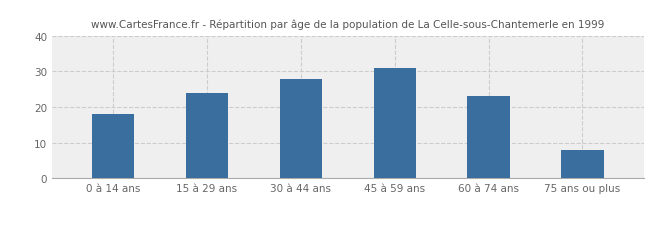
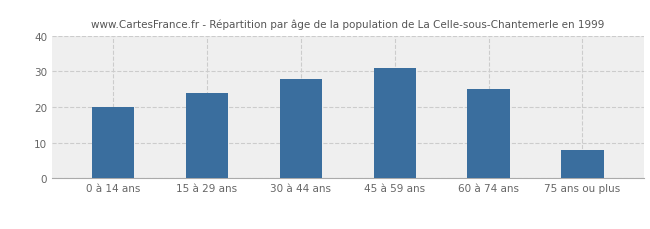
0 à 14 ans: 18 -> 20
60 à 74 ans: 23 -> 25
